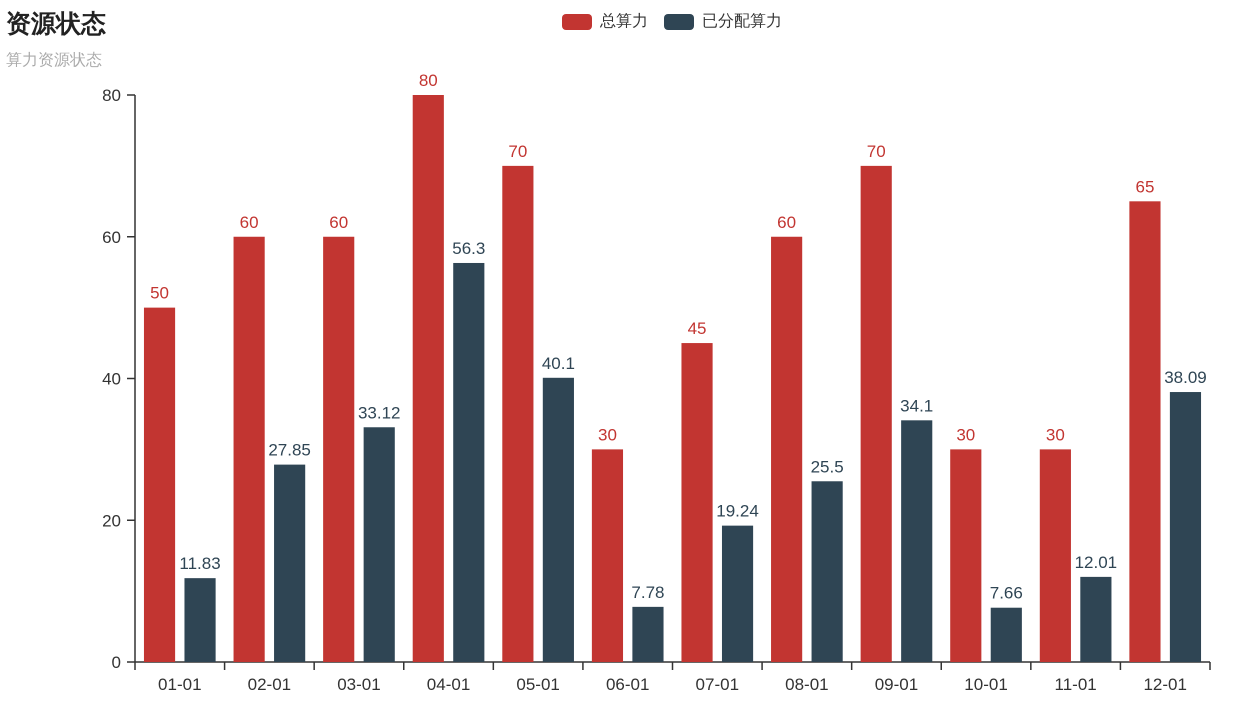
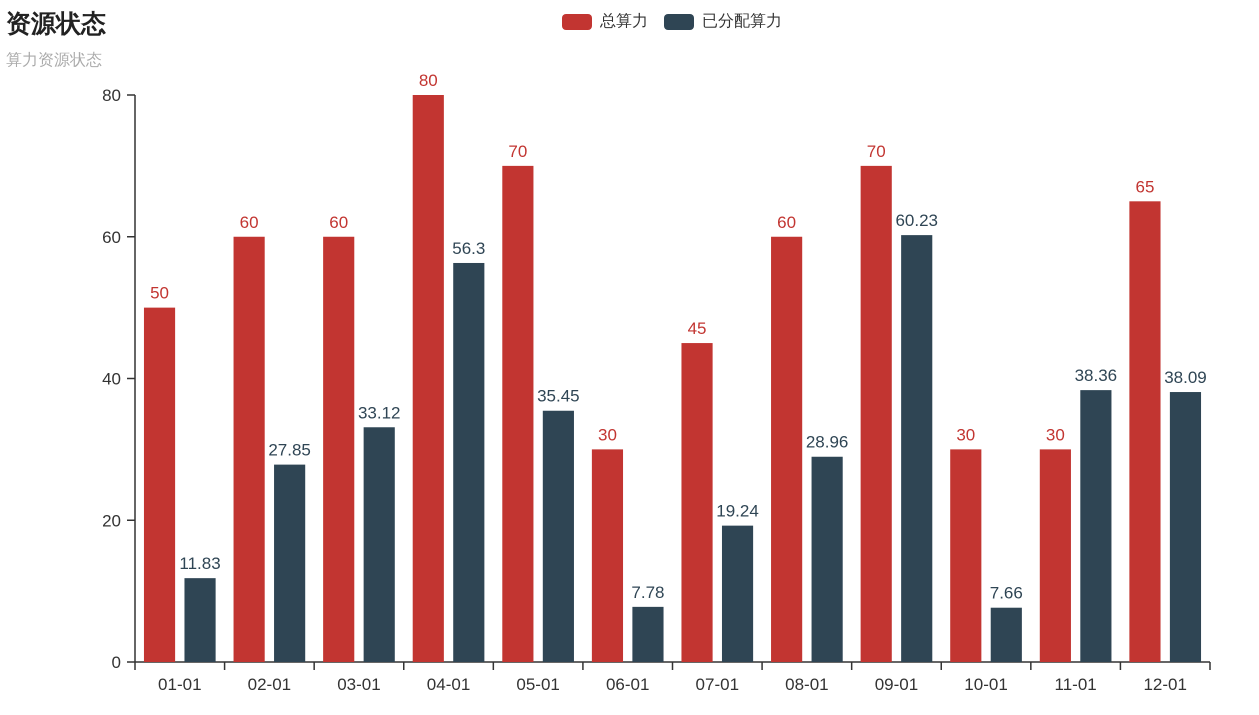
已分配算力/05-01: 40.1 -> 35.45
已分配算力/08-01: 25.5 -> 28.96
已分配算力/09-01: 34.1 -> 60.23
已分配算力/11-01: 12.01 -> 38.36
